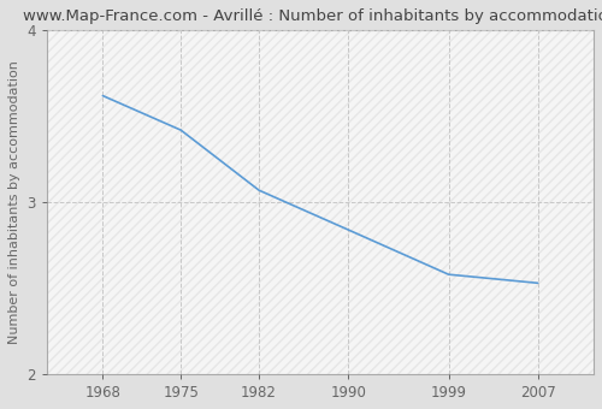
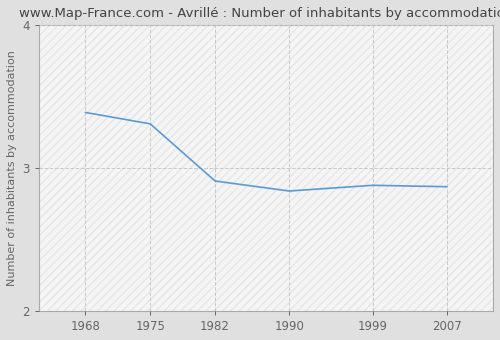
1968: 3.62 -> 3.39
1975: 3.42 -> 3.31
1982: 3.07 -> 2.91
1999: 2.58 -> 2.88
2007: 2.53 -> 2.87
